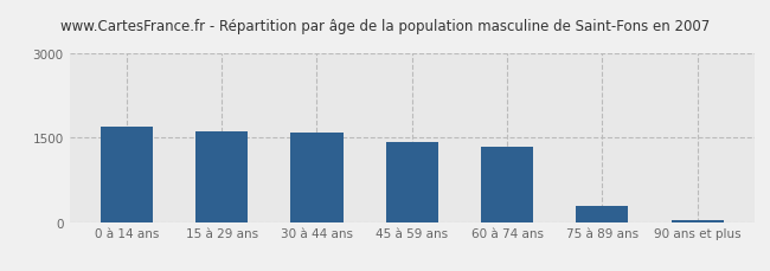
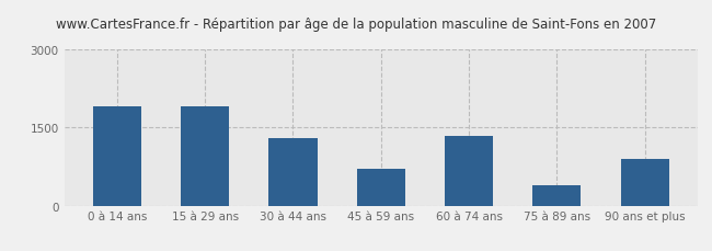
0 à 14 ans: 1690 -> 1900
15 à 29 ans: 1620 -> 1900
30 à 44 ans: 1600 -> 1300
45 à 59 ans: 1430 -> 700
75 à 89 ans: 280 -> 400
90 ans et plus: 40 -> 900
